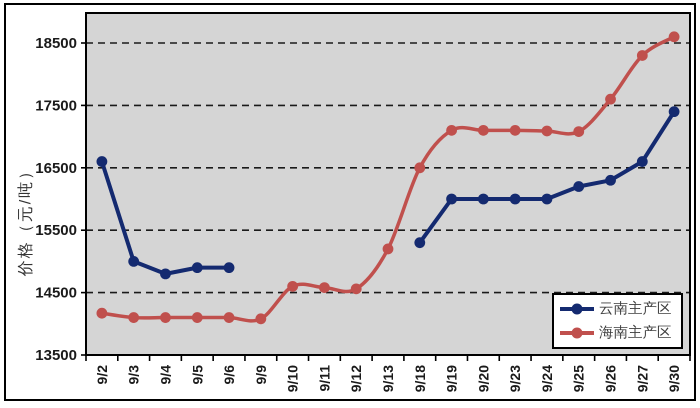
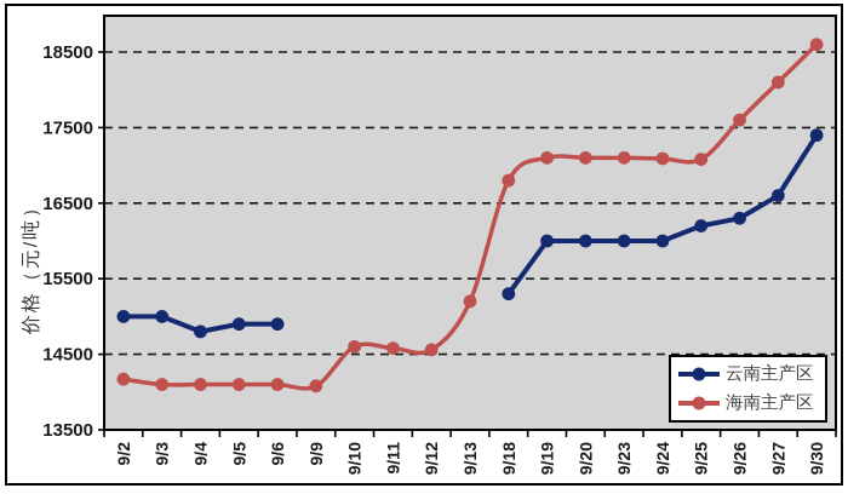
云南主产区/9/2: 16600 -> 15000
海南主产区/9/18: 16500 -> 16800
海南主产区/9/27: 18300 -> 18100
